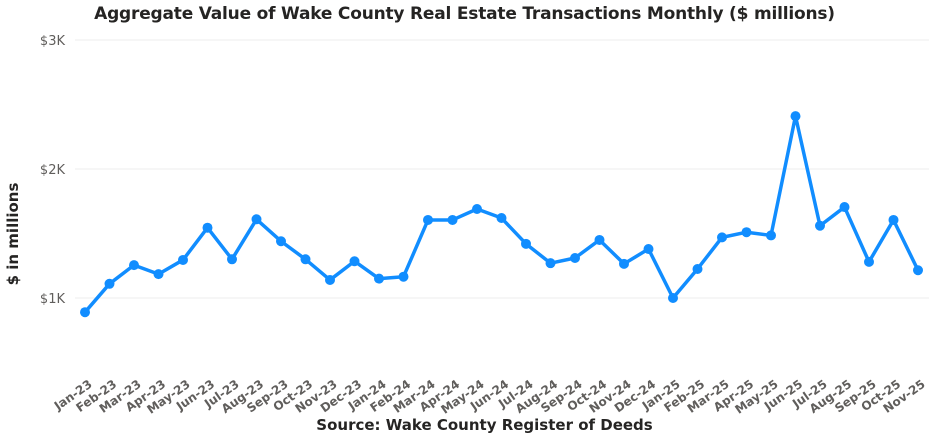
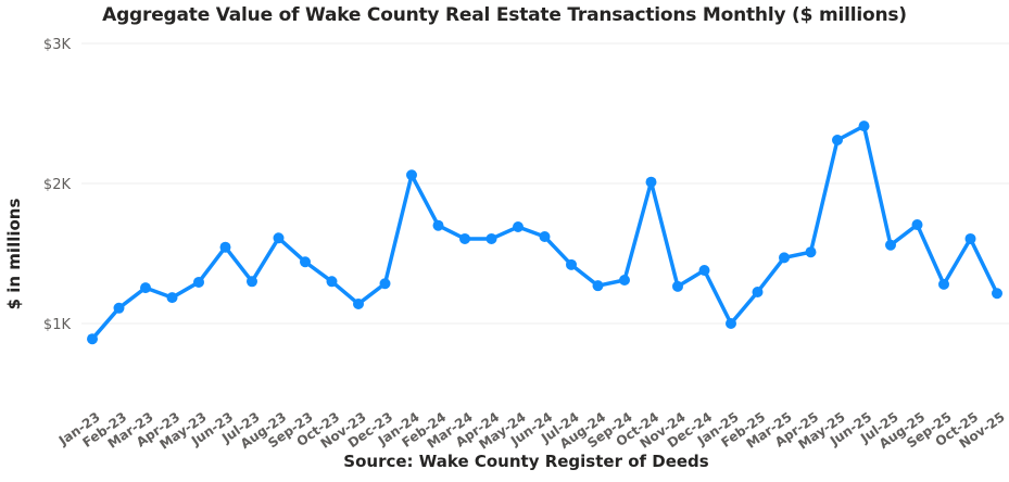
Jan-24: $1.15K -> $2.06K
Feb-24: $1.16K -> $1.70K
Oct-24: $1.45K -> $2.01K
May-25: $1.48K -> $2.31K
